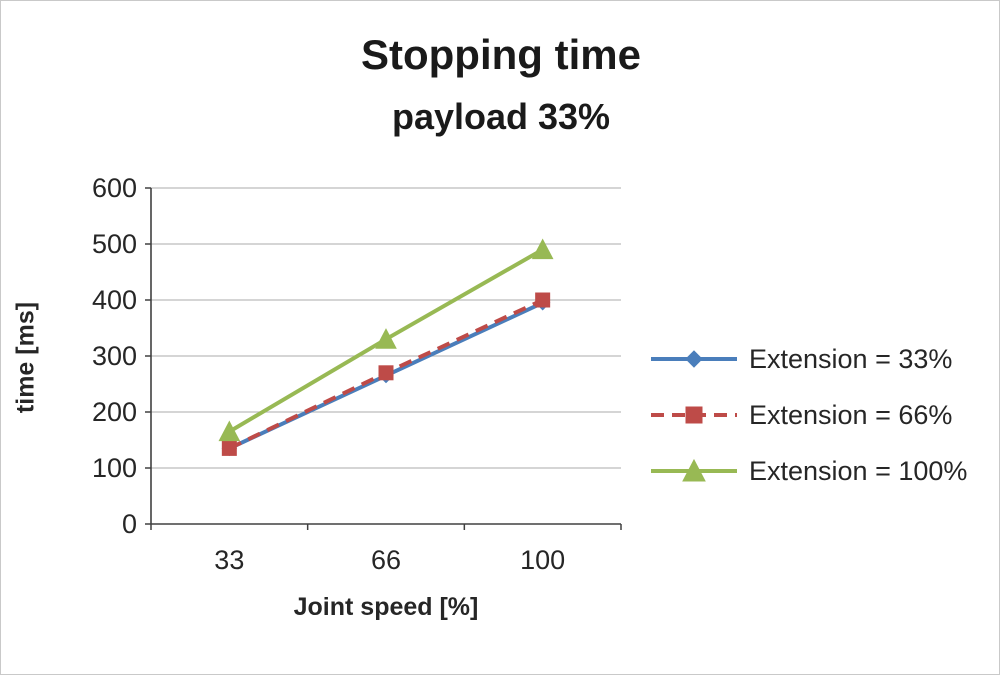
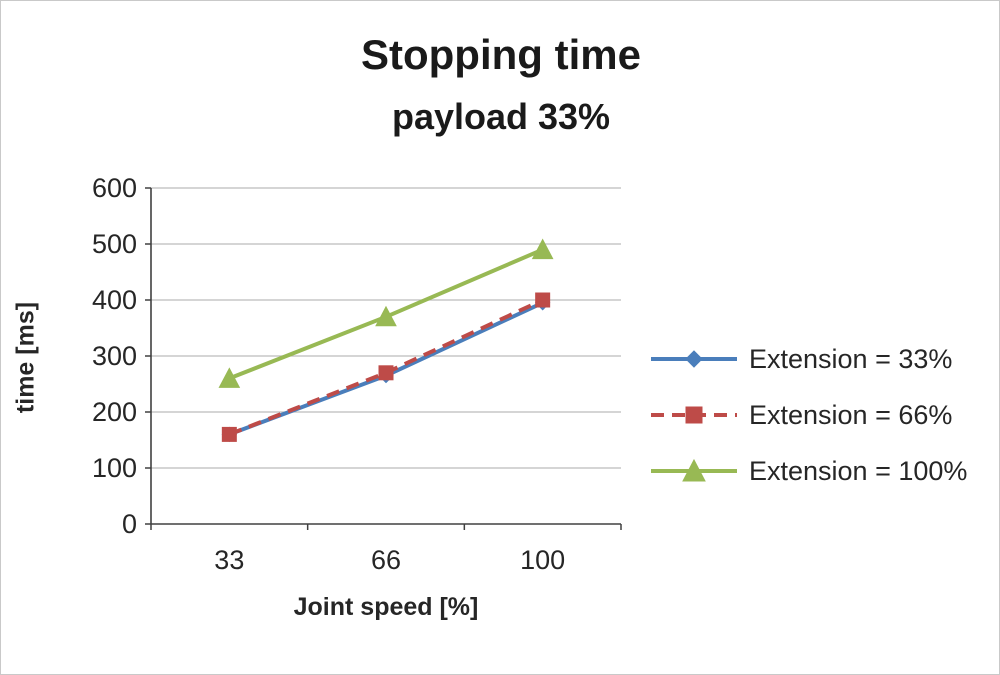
Extension = 33%/33: 140 -> 160
Extension = 66%/33: 140 -> 160
Extension = 100%/33: 160 -> 260
Extension = 100%/66: 330 -> 370
